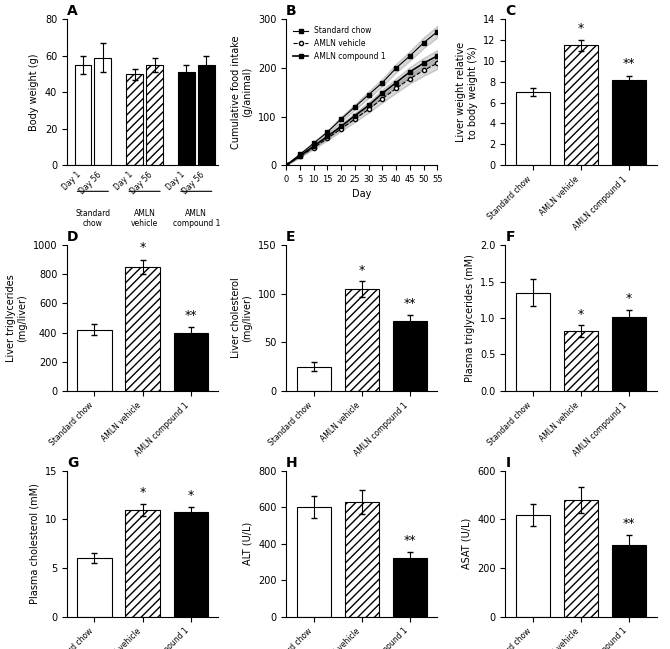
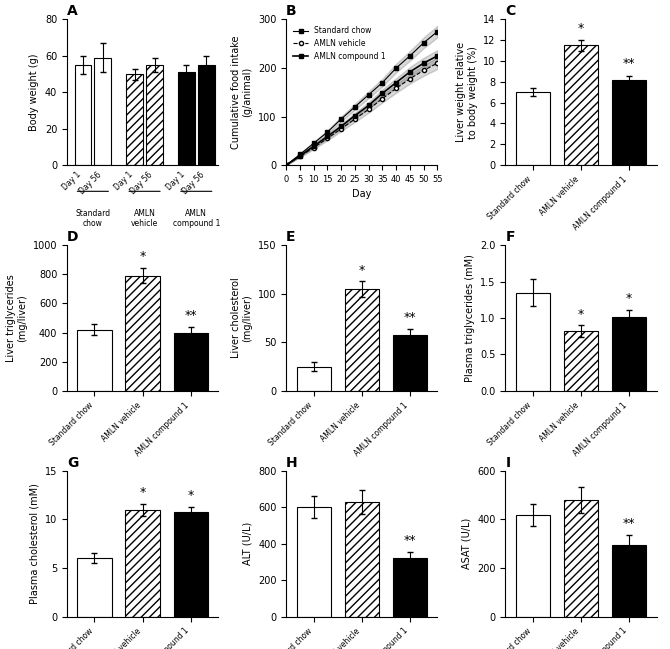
D/AMLN vehicle: 850 -> 790
E/AMLN compound 1: 72 -> 58
